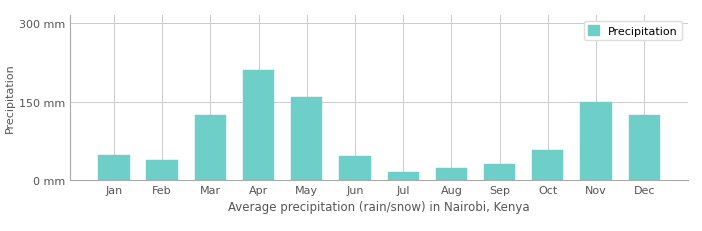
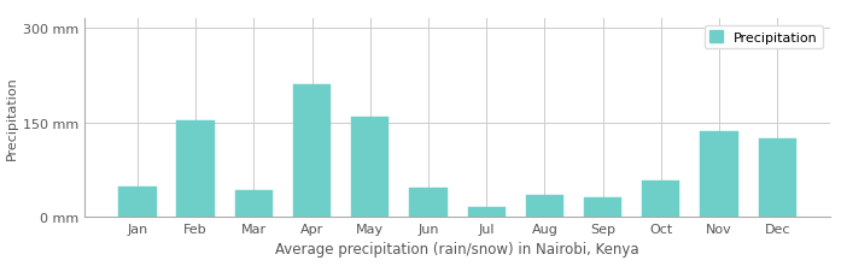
Feb: 38 mm -> 152 mm
Mar: 125 mm -> 42 mm
Aug: 23 mm -> 34 mm
Nov: 150 mm -> 136 mm
